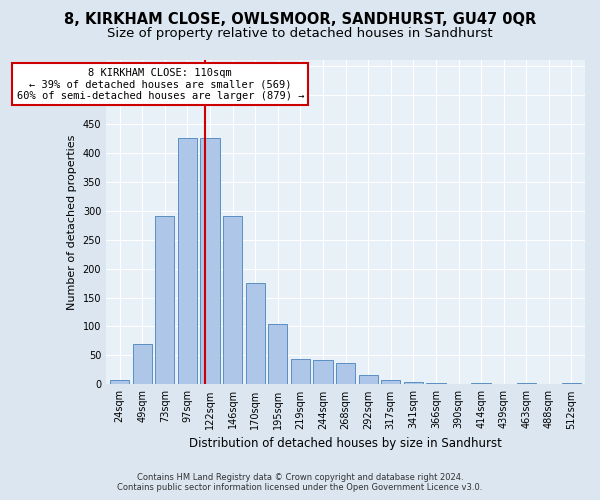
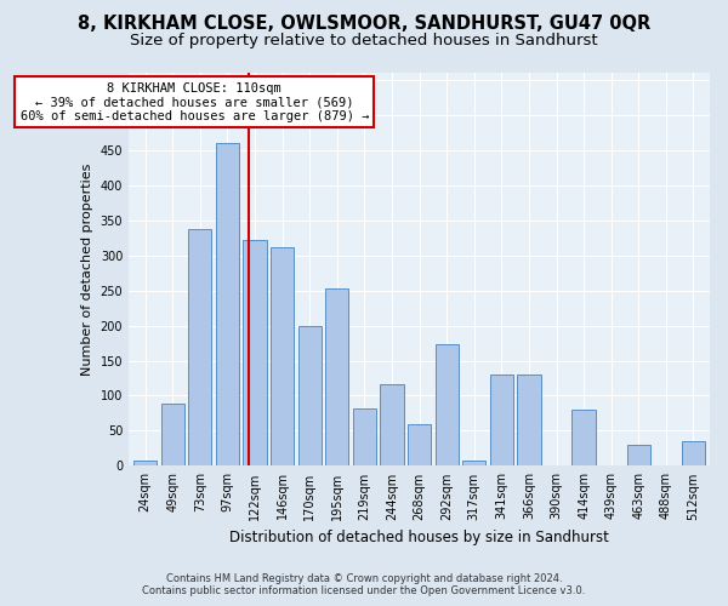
49sqm: 70 -> 88
73sqm: 290 -> 338
97sqm: 425 -> 460
122sqm: 425 -> 322
146sqm: 290 -> 312
170sqm: 175 -> 200
195sqm: 105 -> 252
219sqm: 44 -> 82
244sqm: 42 -> 116
268sqm: 37 -> 60
292sqm: 16 -> 174
341sqm: 5 -> 130
366sqm: 3 -> 130
414sqm: 3 -> 80
463sqm: 3 -> 30
512sqm: 3 -> 36
